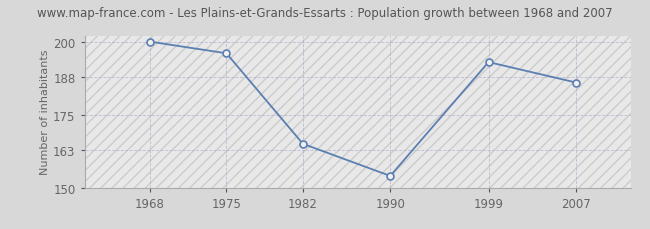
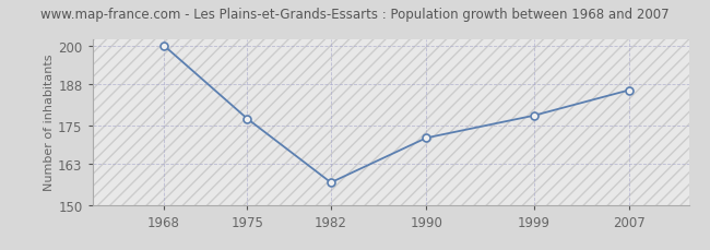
1975: 196 -> 177
1982: 165 -> 157
1990: 154 -> 171
1999: 193 -> 178
